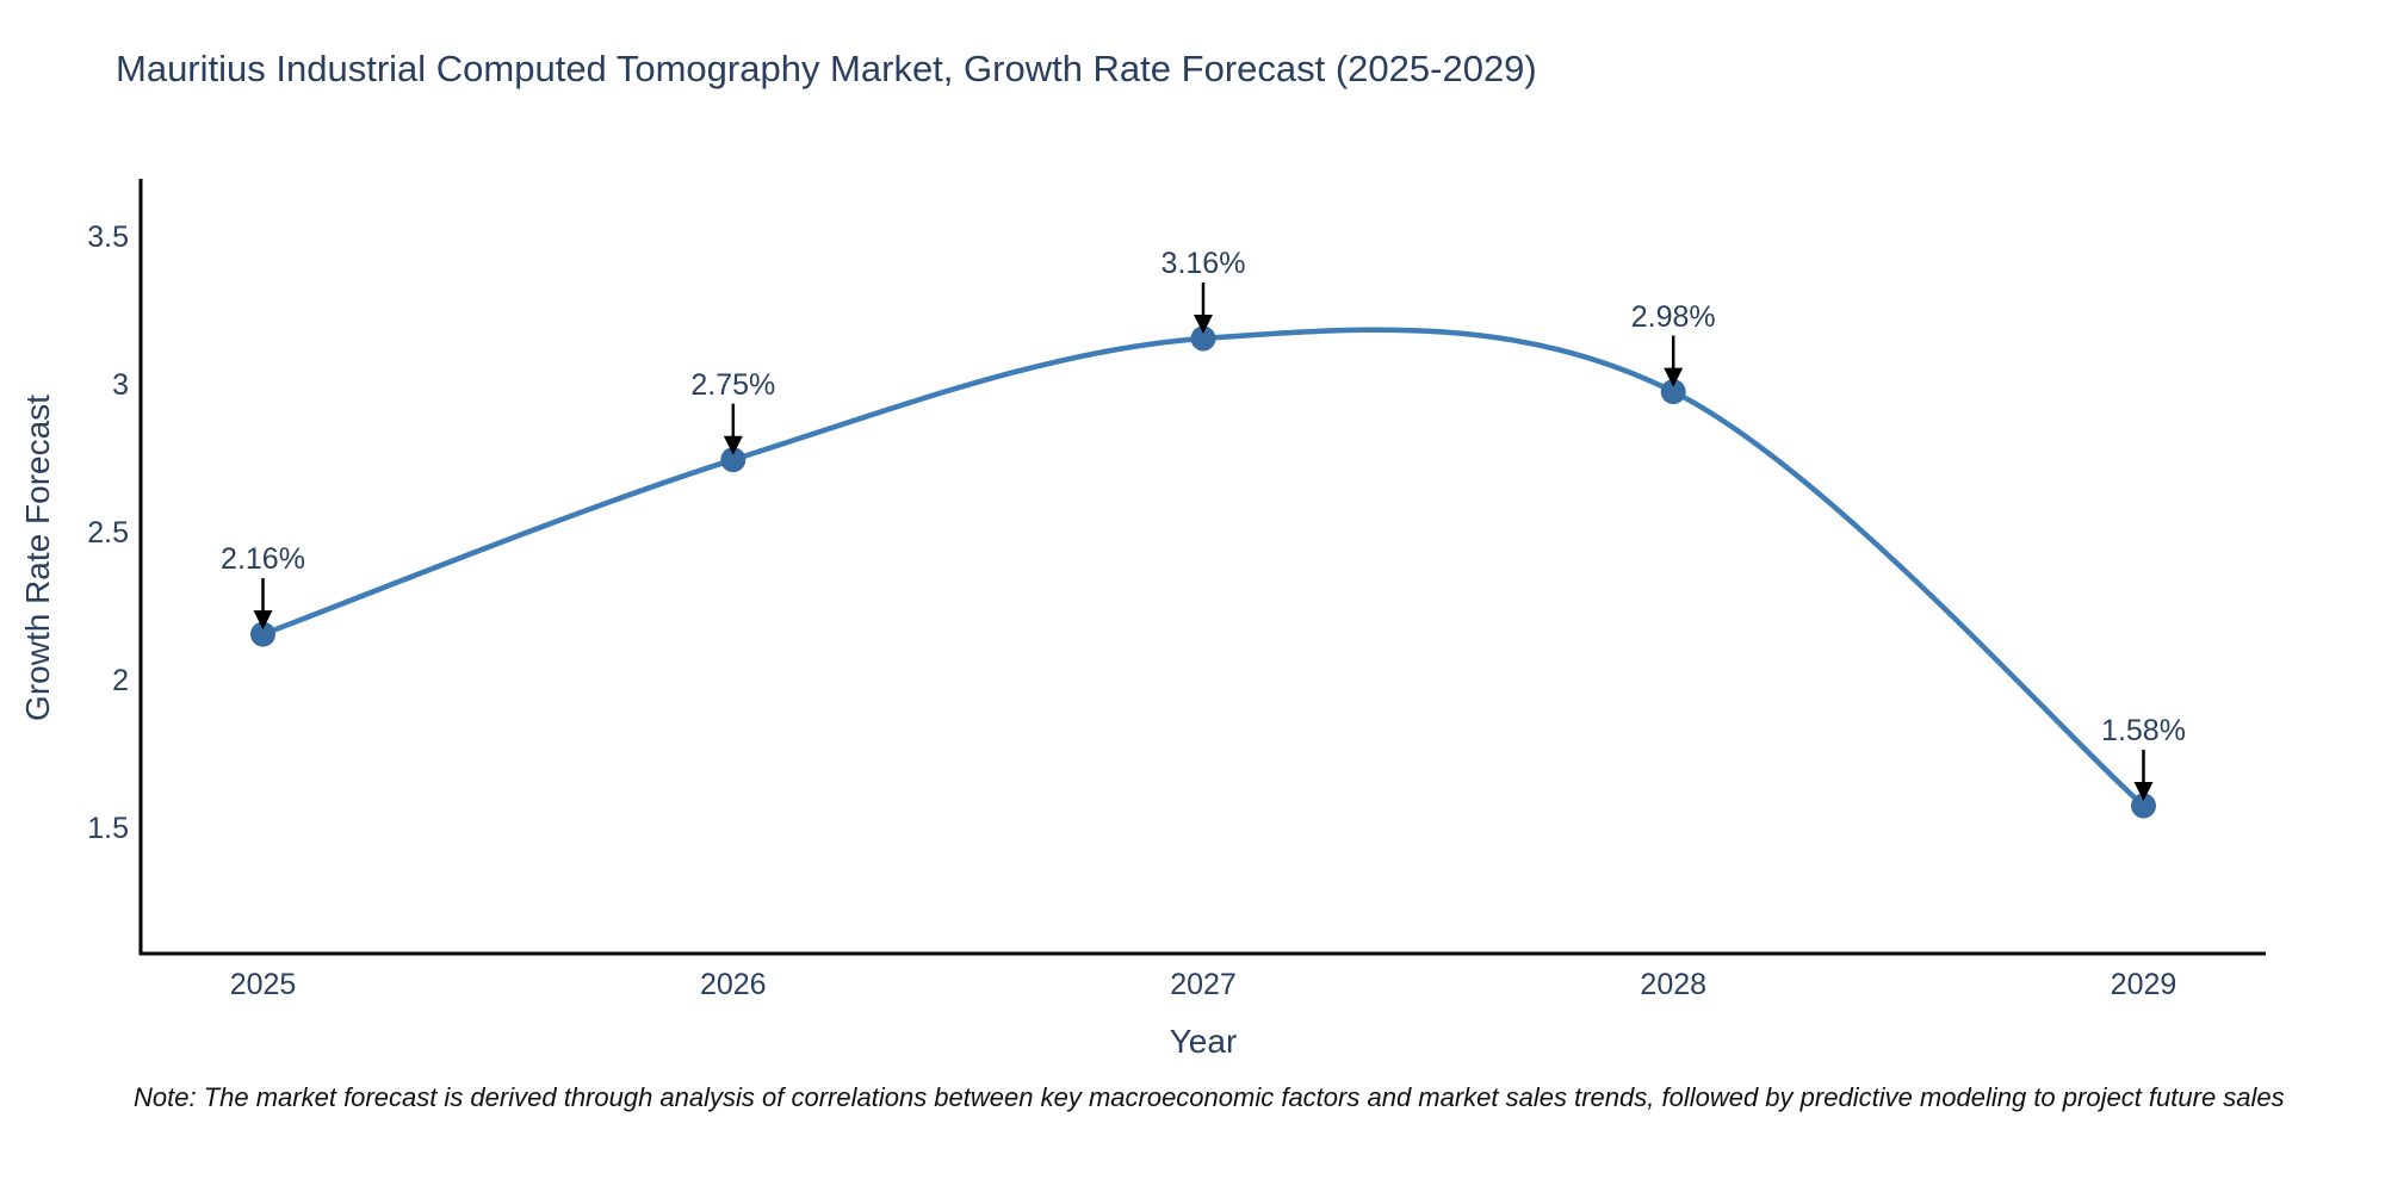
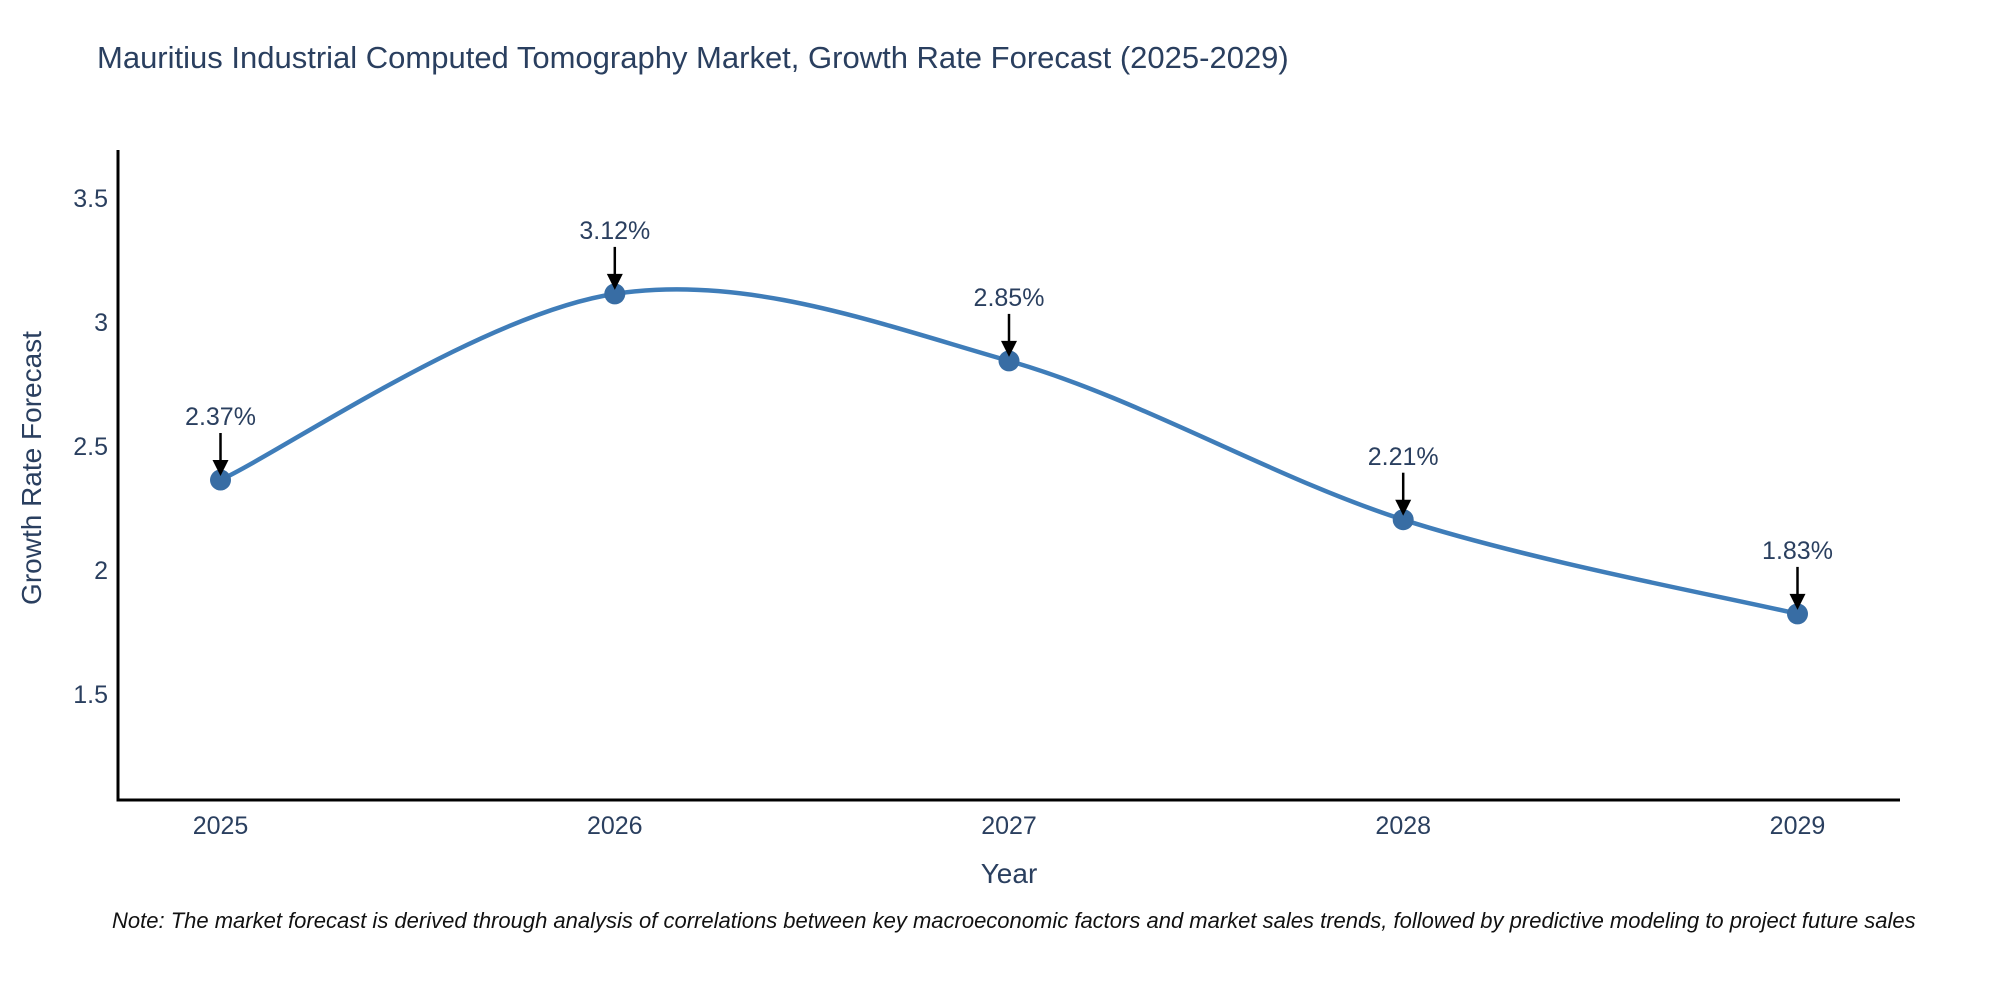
2025: 2.16% -> 2.37%
2026: 2.75% -> 3.12%
2027: 3.16% -> 2.85%
2028: 2.98% -> 2.21%
2029: 1.58% -> 1.83%
